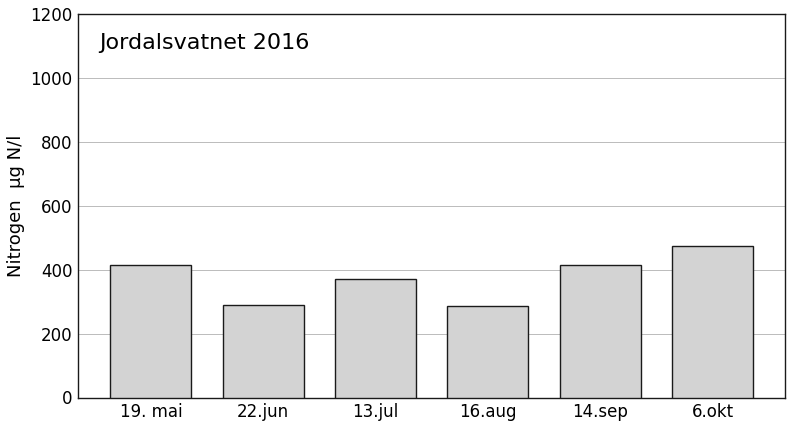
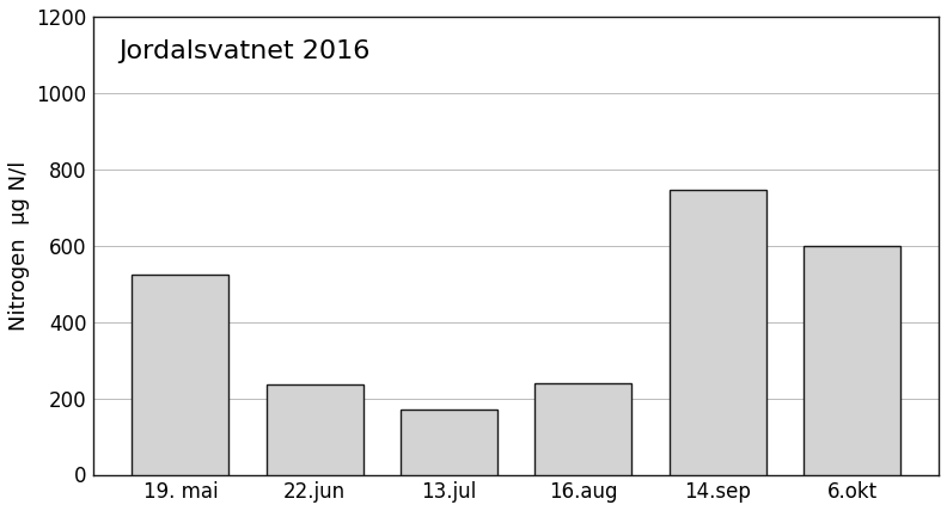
19. mai: 415 -> 525
22.jun: 290 -> 235
13.jul: 370 -> 170
16.aug: 285 -> 240
14.sep: 415 -> 745
6.okt: 475 -> 600
